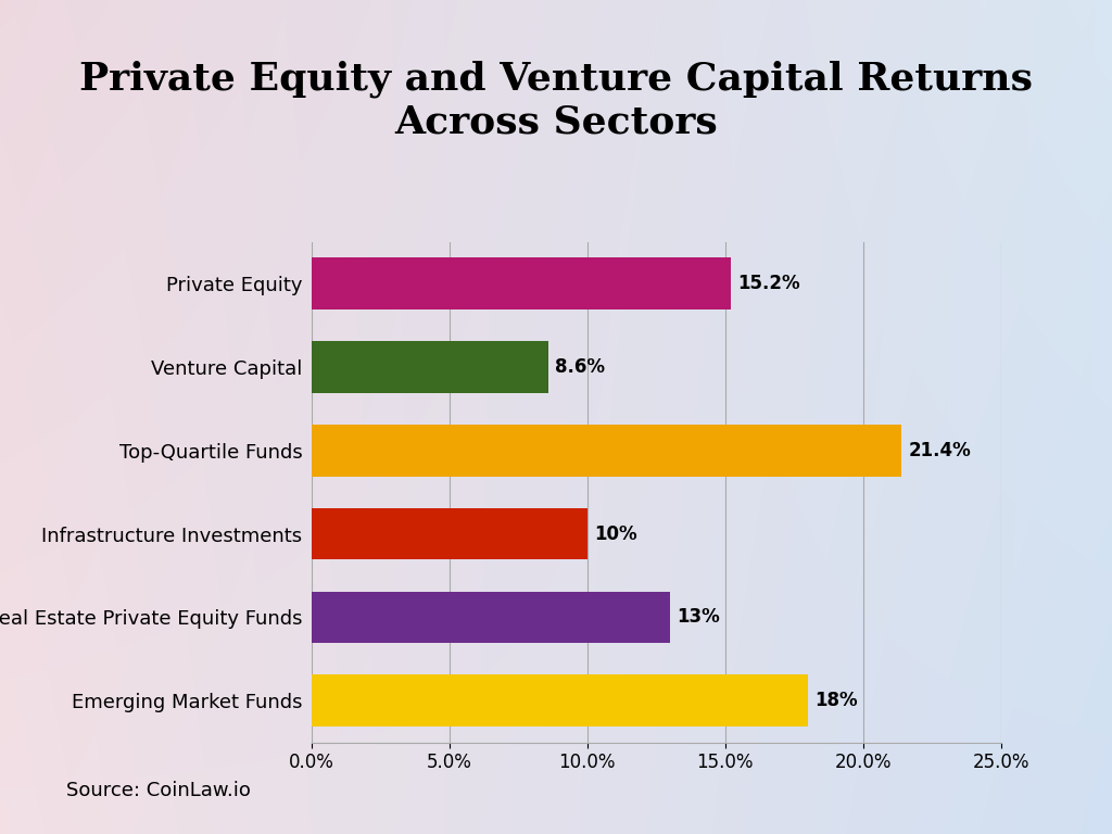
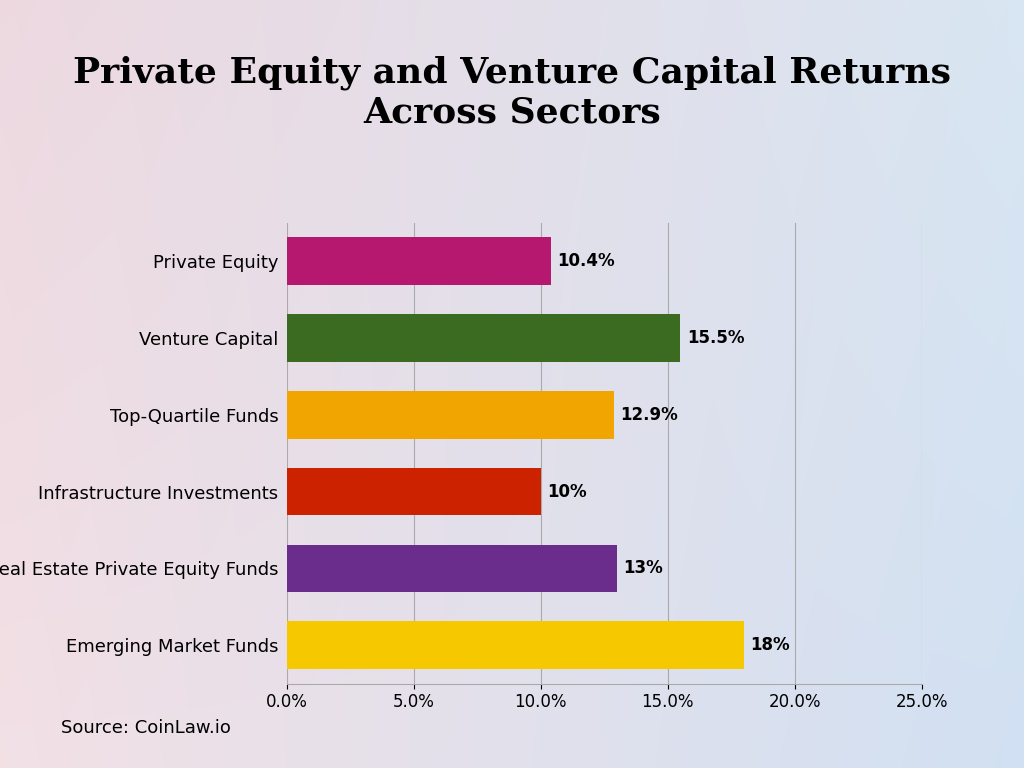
Private Equity: 15.2% -> 10.4%
Venture Capital: 8.6% -> 15.5%
Top-Quartile Funds: 21.4% -> 12.9%
